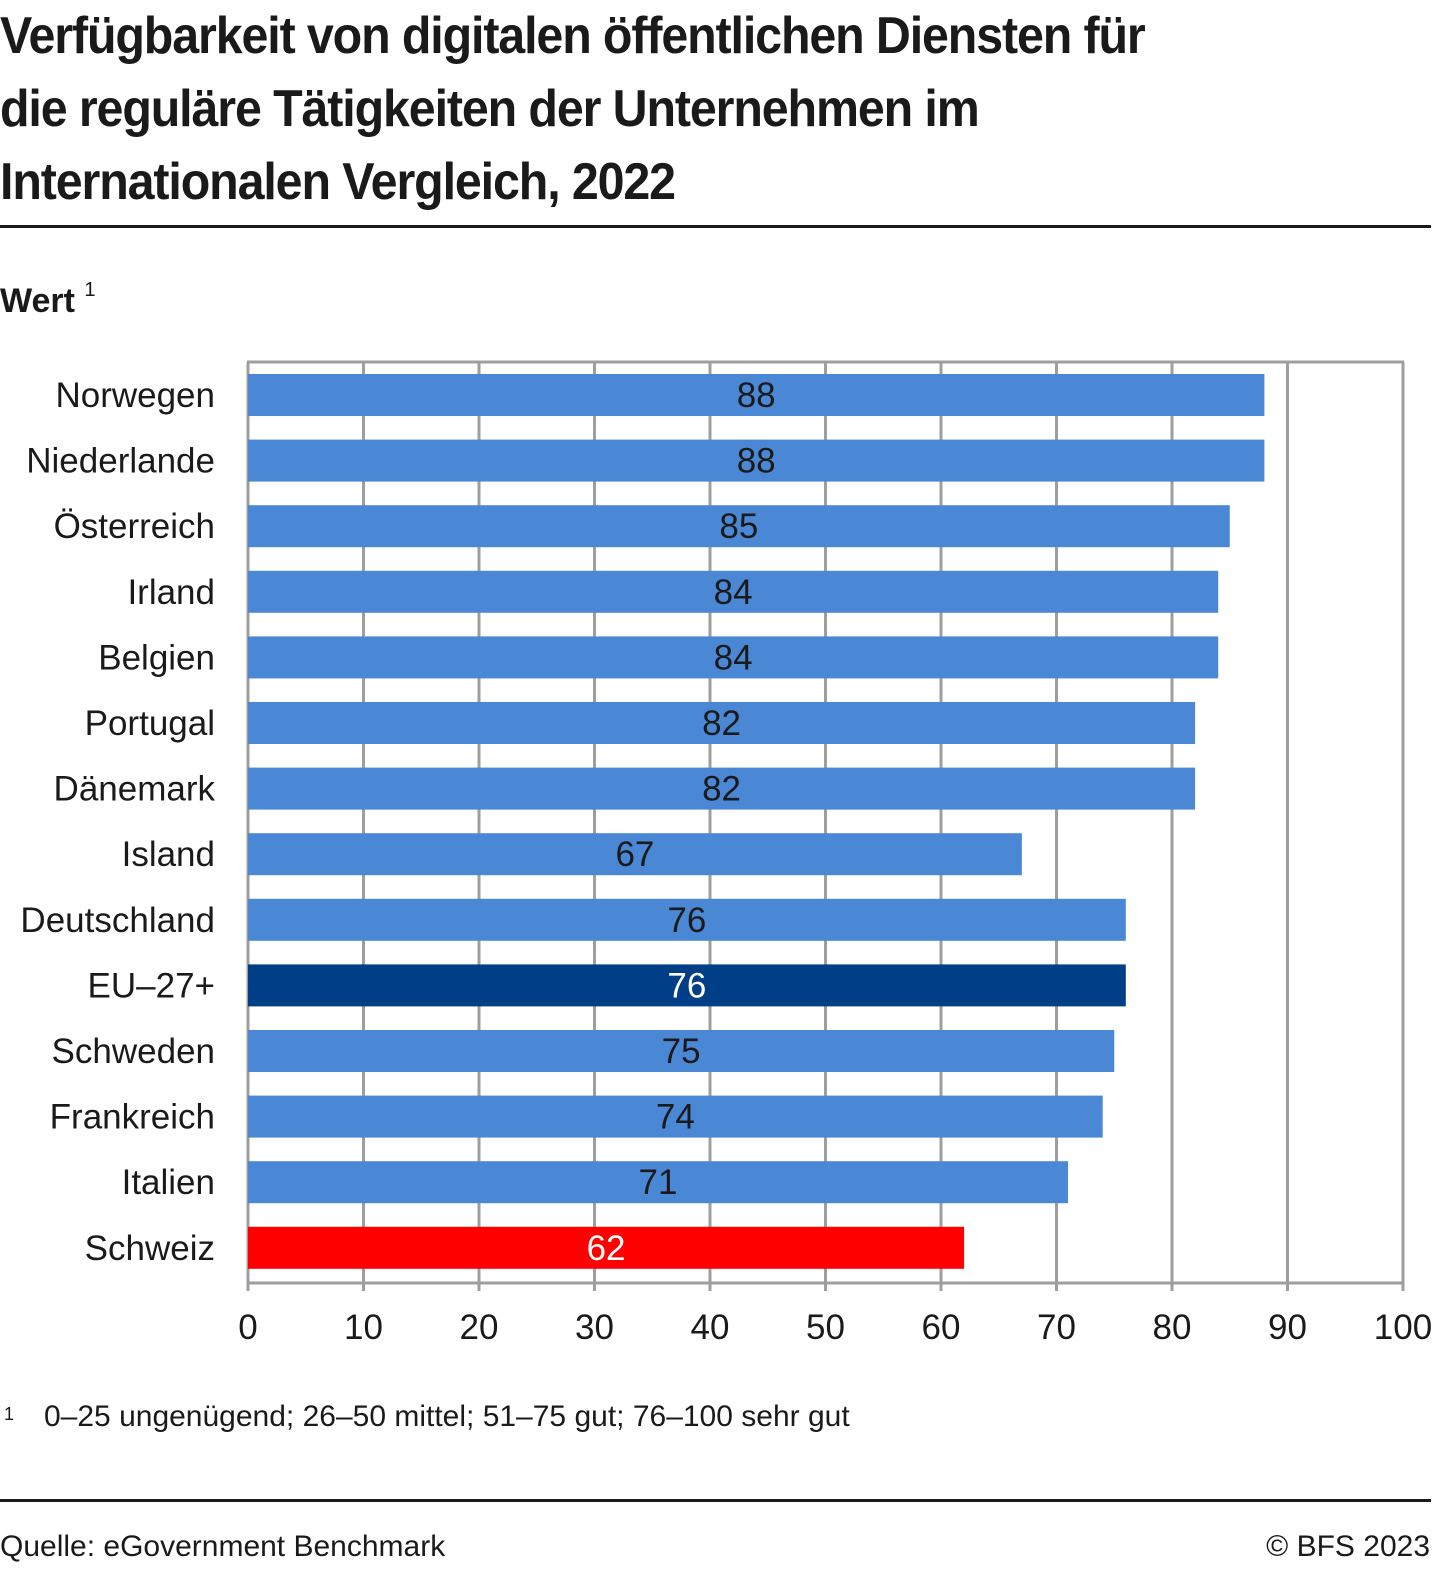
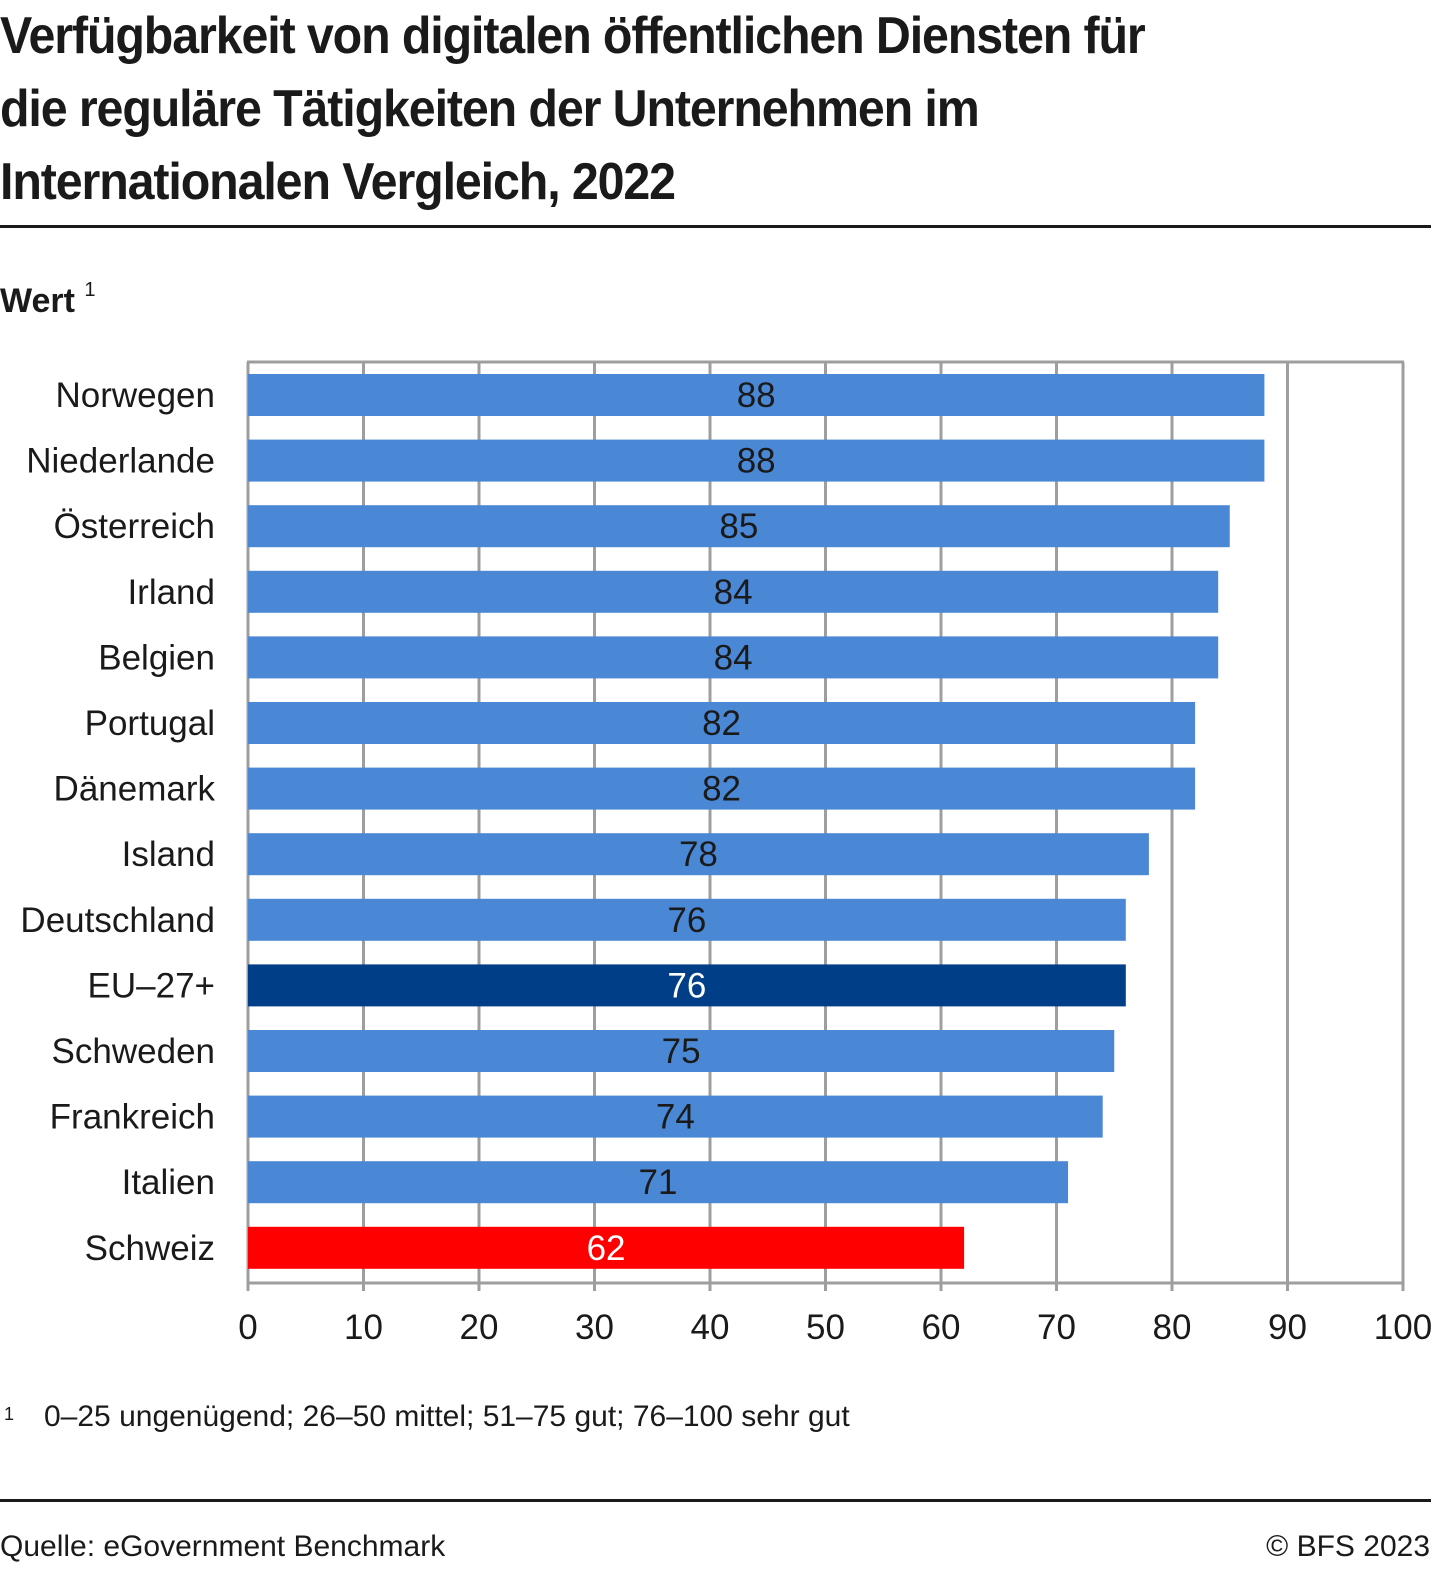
Island: 67 -> 78
